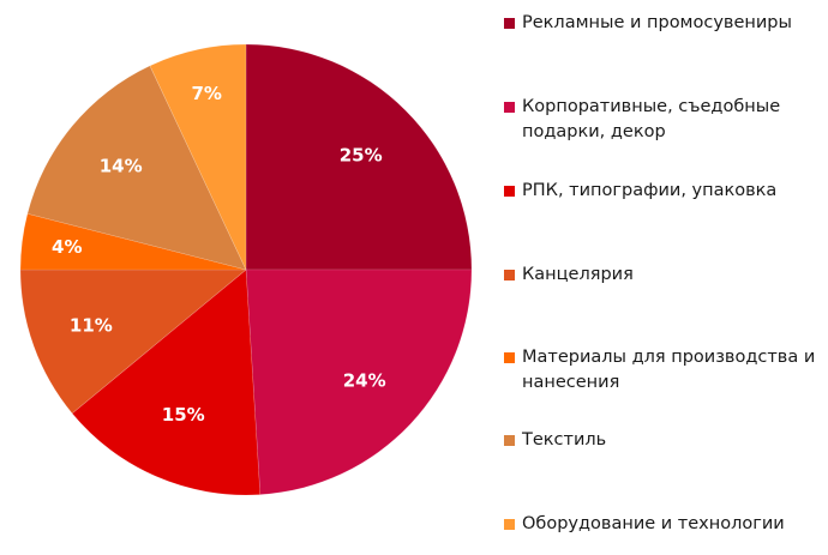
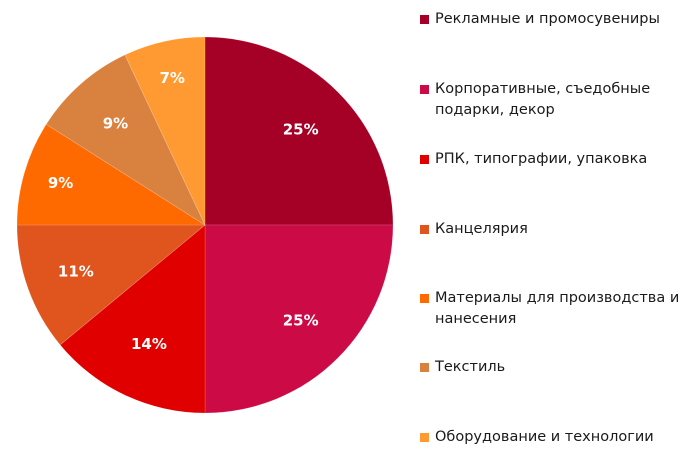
Корпоративные, съедобные подарки, декор: 24% -> 25%
РПК, типографии, упаковка: 15% -> 14%
Материалы для производства и нанесения: 4% -> 9%
Текстиль: 14% -> 9%
